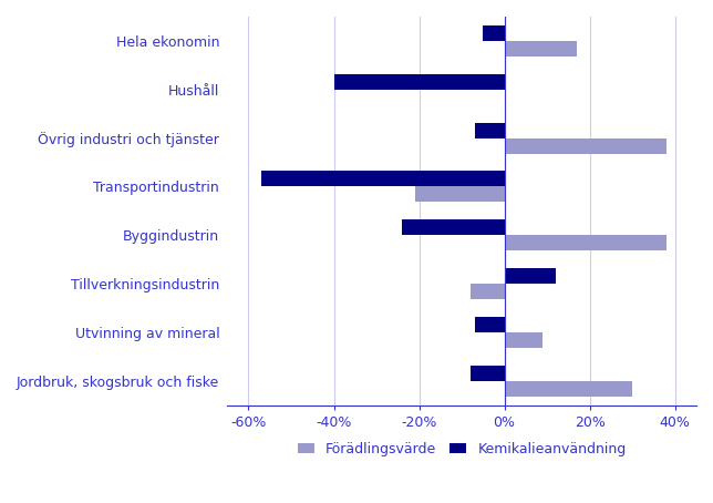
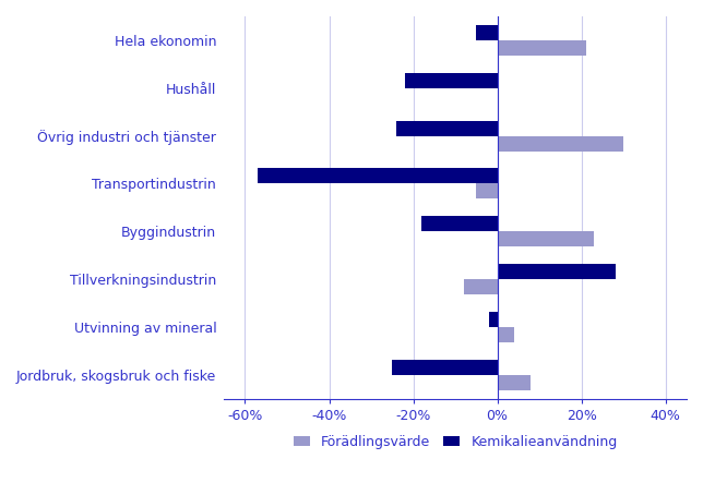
Förädlingsvärde/Hela ekonomin: 17% -> 21%
Kemikalieanvändning/Hushåll: -40% -> -22%
Kemikalieanvändning/Övrig industri och tjänster: -7% -> -24%
Förädlingsvärde/Övrig industri och tjänster: 38% -> 30%
Förädlingsvärde/Transportindustrin: -21% -> -5%
Kemikalieanvändning/Byggindustrin: -24% -> -18%
Förädlingsvärde/Byggindustrin: 38% -> 23%
Kemikalieanvändning/Tillverkningsindustrin: 12% -> 28%
Kemikalieanvändning/Utvinning av mineral: -7% -> -2%
Förädlingsvärde/Utvinning av mineral: 9% -> 4%
Kemikalieanvändning/Jordbruk, skogsbruk och fiske: -8% -> -25%
Förädlingsvärde/Jordbruk, skogsbruk och fiske: 30% -> 8%
